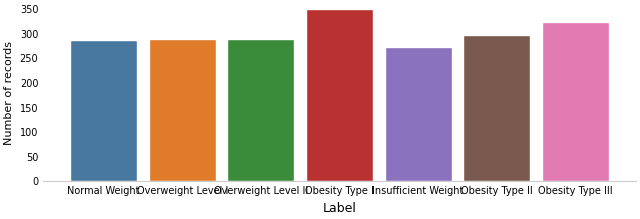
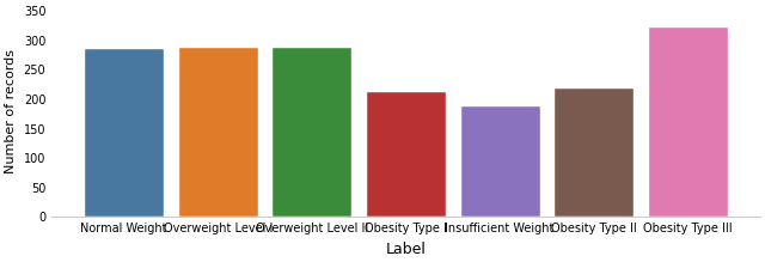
Obesity Type I: 351 -> 215
Insufficient Weight: 272 -> 190
Obesity Type II: 297 -> 220
